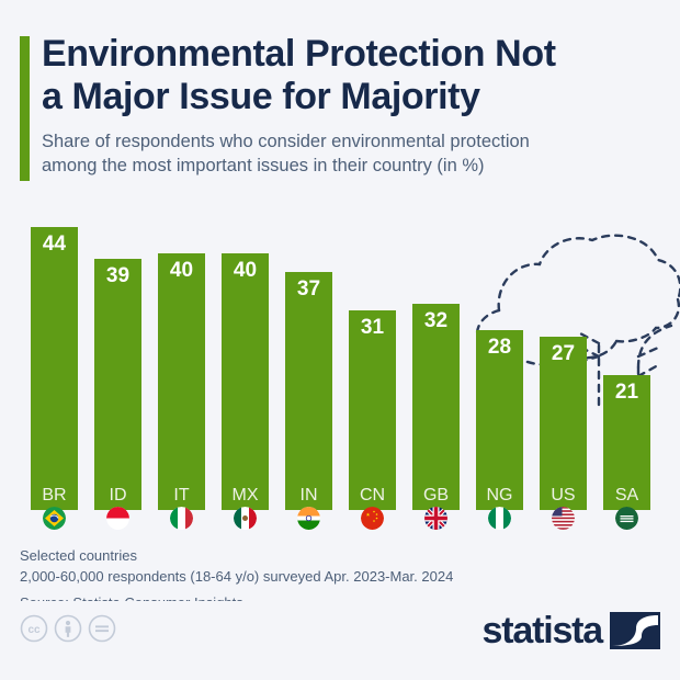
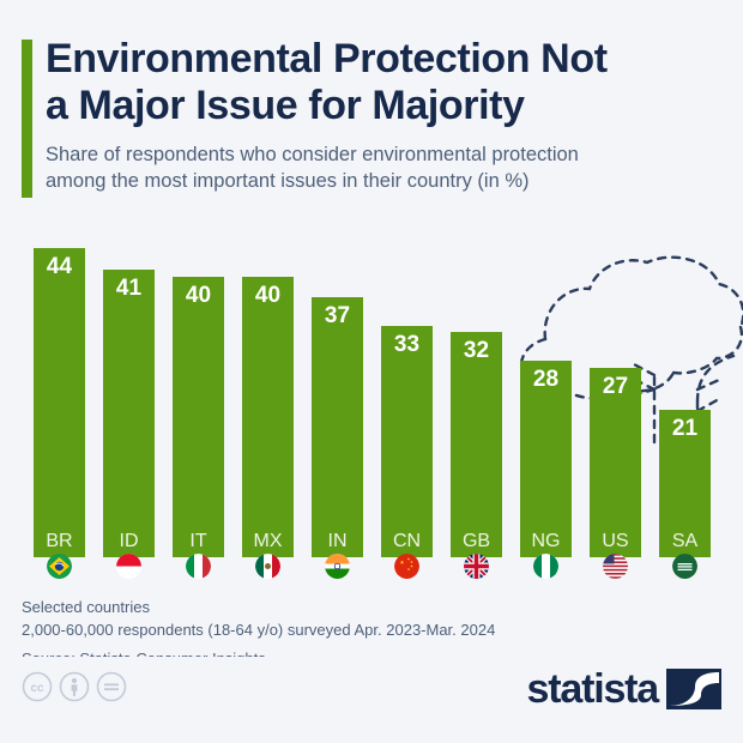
ID: 39 -> 41
CN: 31 -> 33
